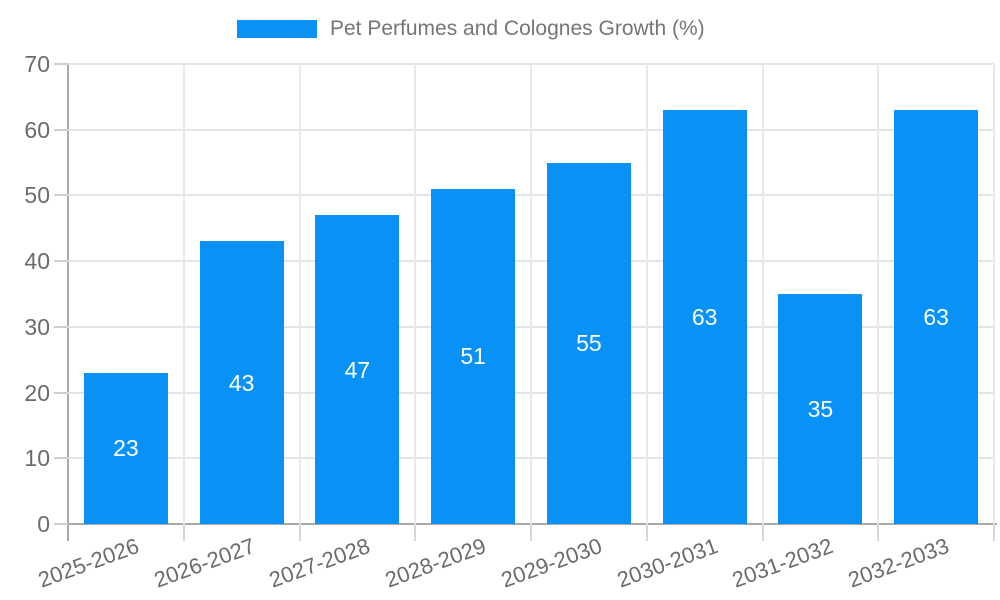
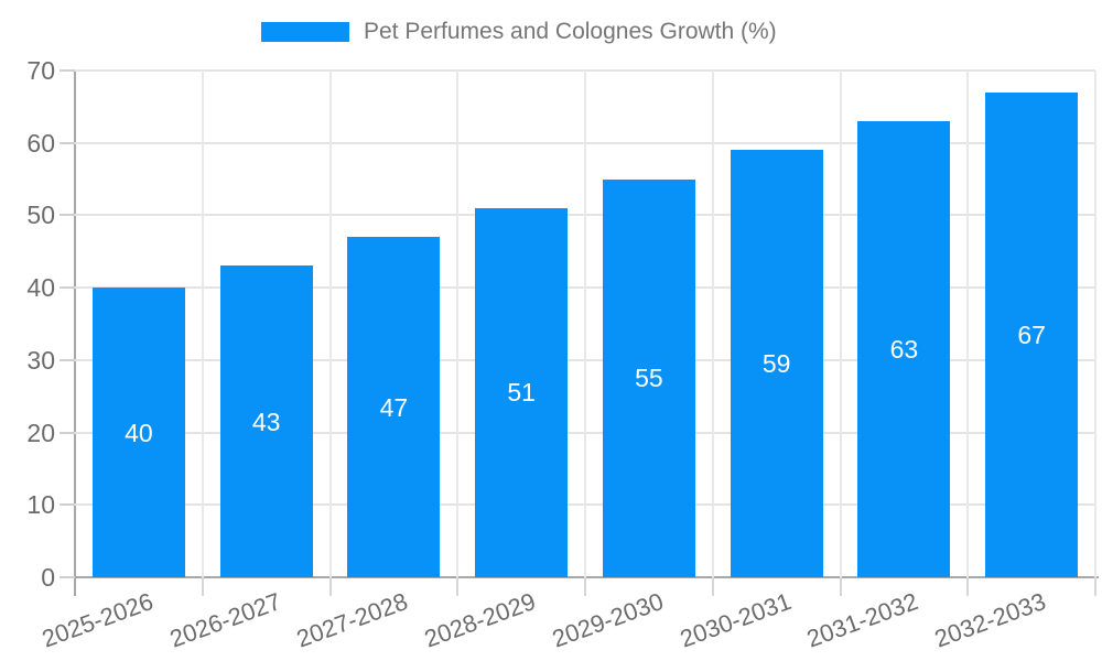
2025-2026: 23 -> 40
2030-2031: 63 -> 59
2031-2032: 35 -> 63
2032-2033: 63 -> 67
